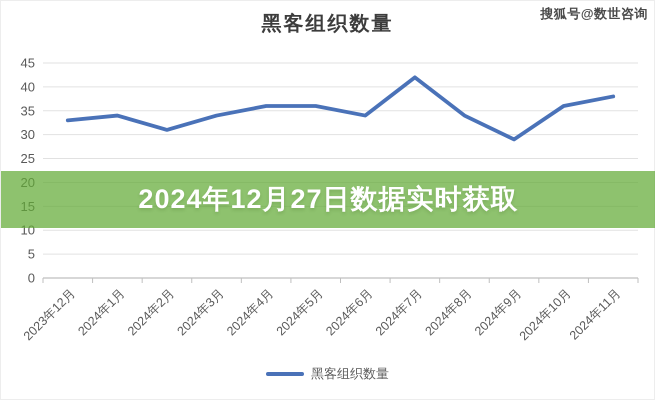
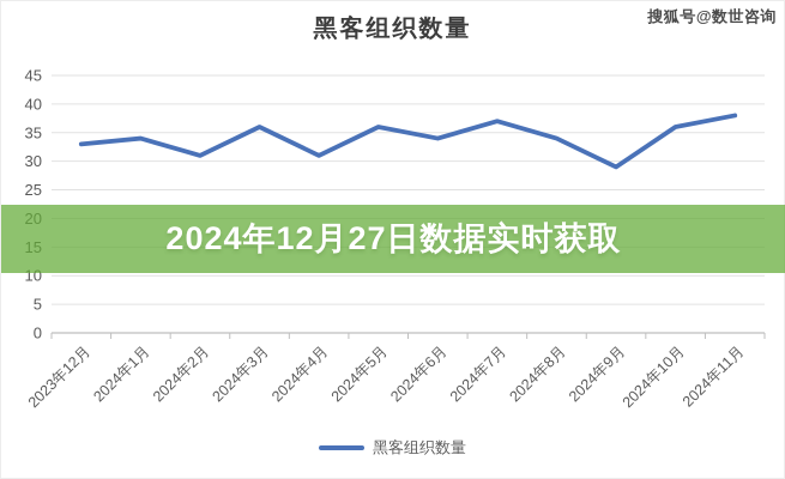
2024年3月: 34 -> 36
2024年4月: 36 -> 31
2024年7月: 42 -> 37
